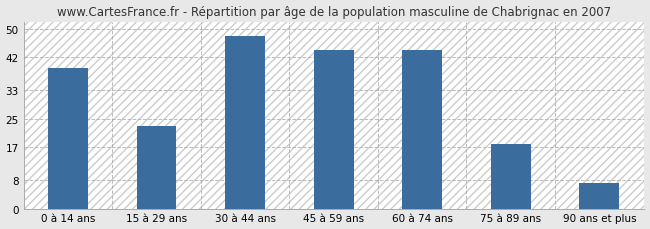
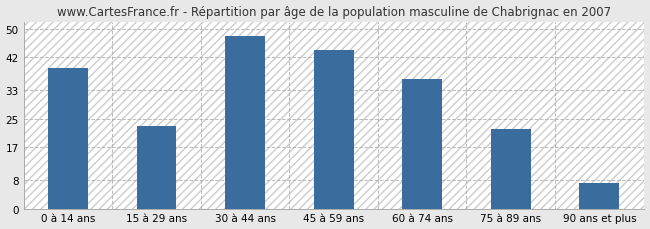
60 à 74 ans: 44 -> 36
75 à 89 ans: 18 -> 22
